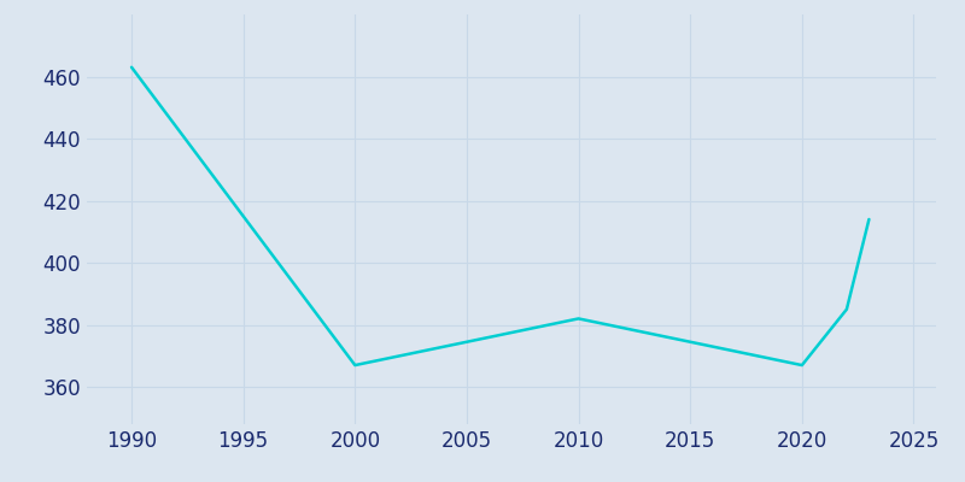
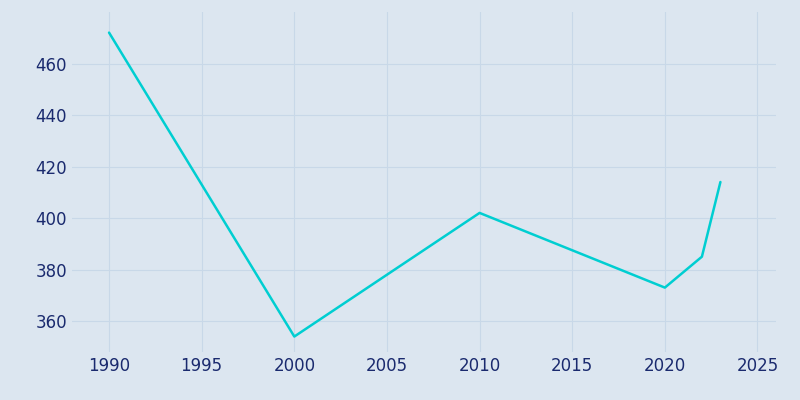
1990: 463 -> 472
2000: 367 -> 354
2010: 382 -> 402
2020: 367 -> 373
